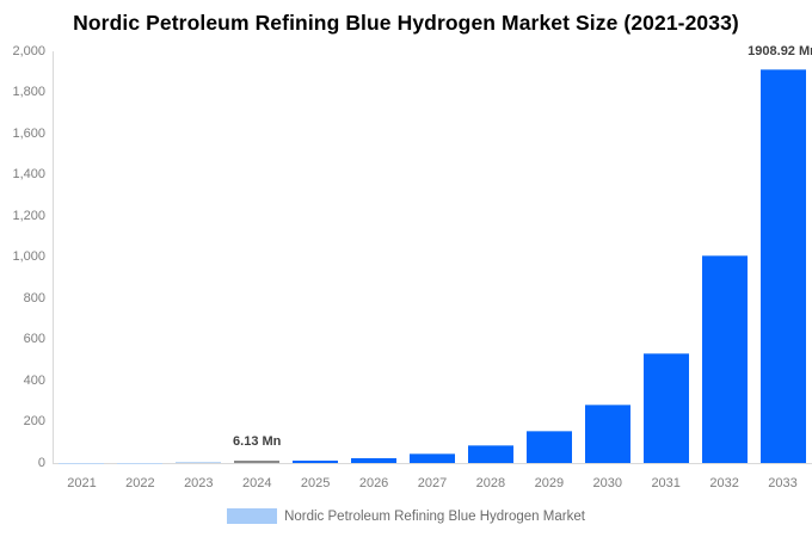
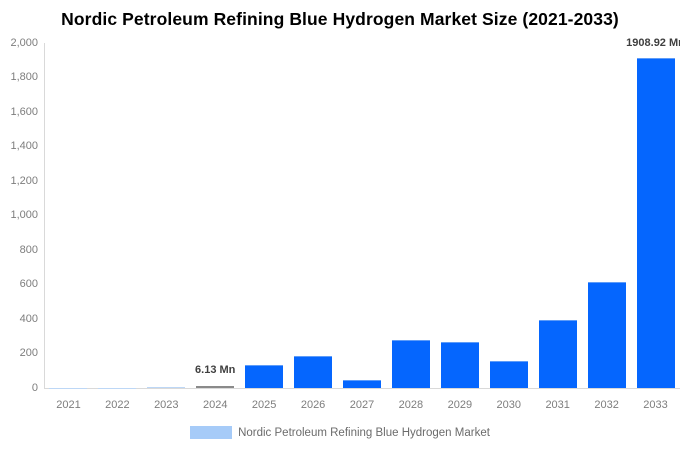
2025: 10 -> 130
2026: 20 -> 180
2028: 80 -> 270
2029: 150 -> 260
2030: 280 -> 150
2031: 530 -> 390
2032: 1000 -> 610
